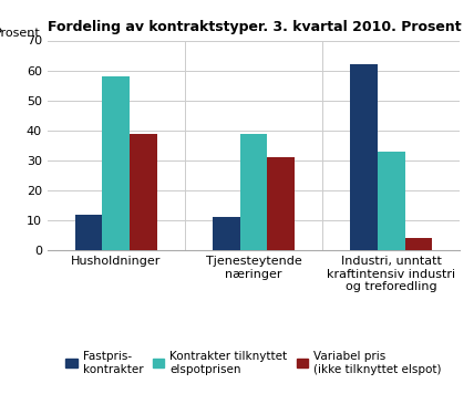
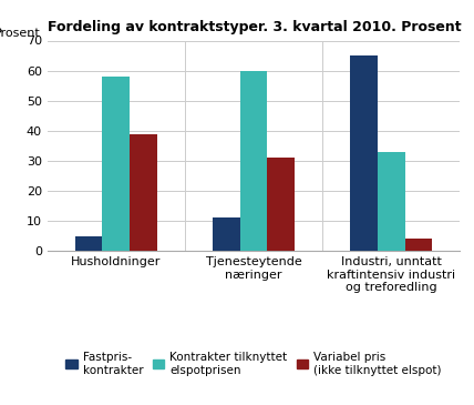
Fastpris- kontrakter/Husholdninger: 12 -> 5
Kontrakter tilknyttet elspotprisen/Tjenesteytende næringer: 39 -> 60
Fastpris- kontrakter/Industri, unntatt kraftintensiv industri og treforedling: 62 -> 65
